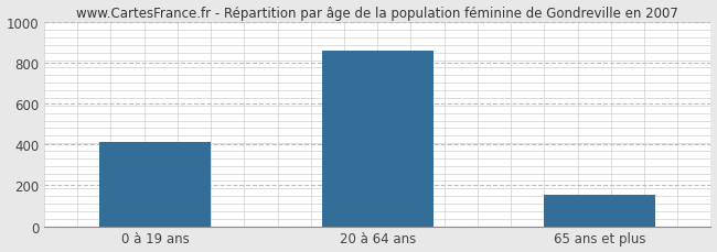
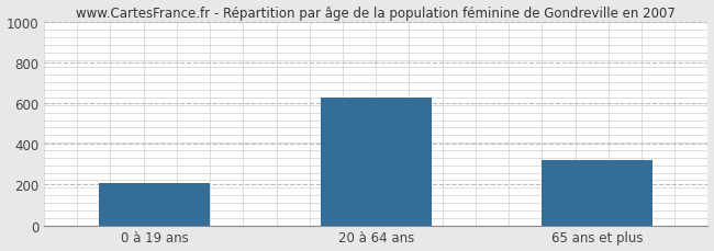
0 à 19 ans: 410 -> 210
20 à 64 ans: 860 -> 630
65 ans et plus: 160 -> 320
